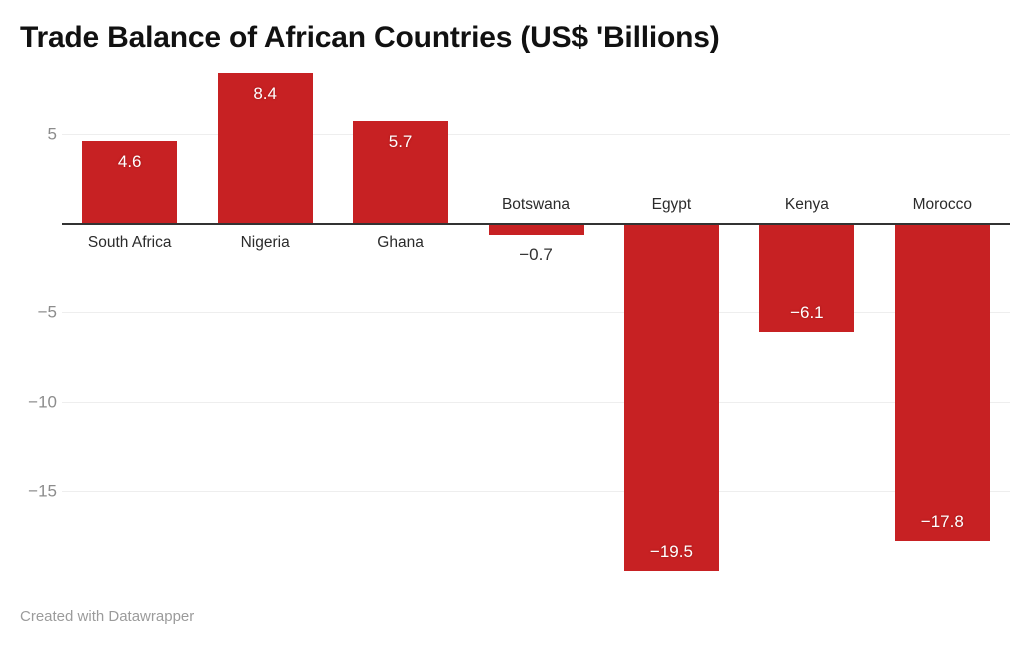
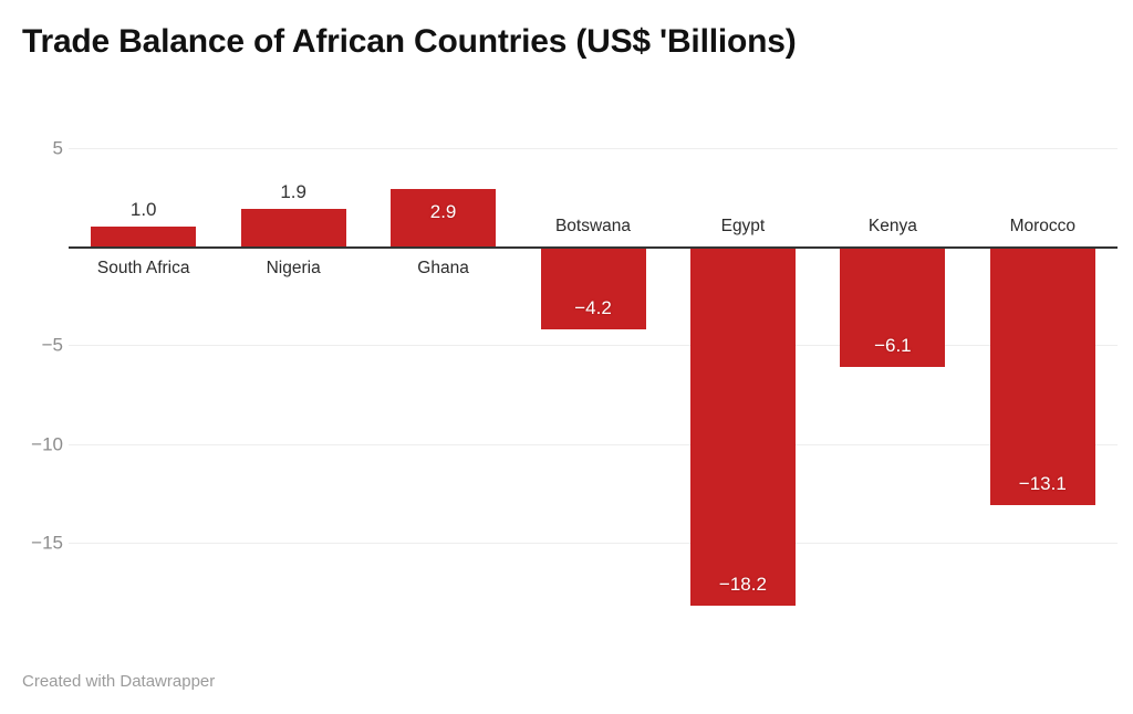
South Africa: 4.6 -> 1.0
Nigeria: 8.4 -> 1.9
Ghana: 5.7 -> 2.9
Botswana: −0.7 -> −4.2
Egypt: −19.5 -> −18.2
Morocco: −17.8 -> −13.1
